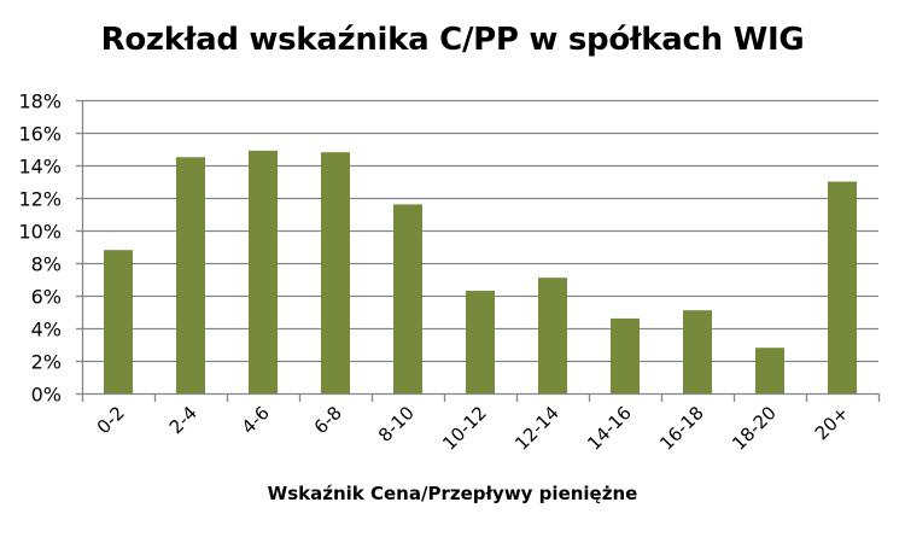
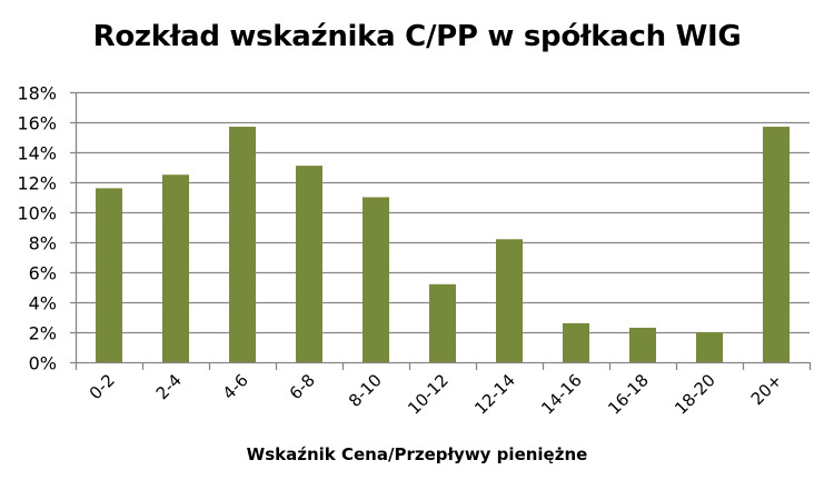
0-2: 8.8% -> 11.6%
2-4: 14.5% -> 12.5%
4-6: 14.9% -> 15.7%
6-8: 14.8% -> 13.1%
8-10: 11.6% -> 11.0%
10-12: 6.3% -> 5.2%
12-14: 7.1% -> 8.2%
14-16: 4.6% -> 2.6%
16-18: 5.1% -> 2.3%
18-20: 2.8% -> 2.0%
20+: 13.0% -> 15.7%
